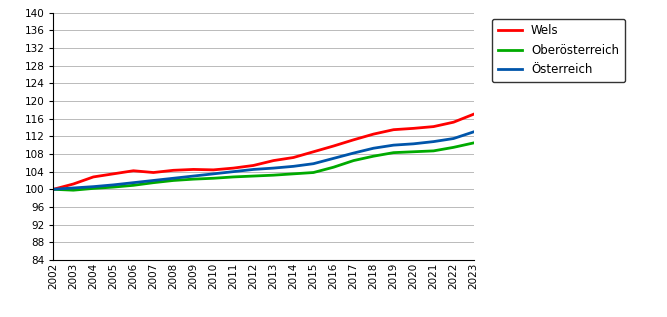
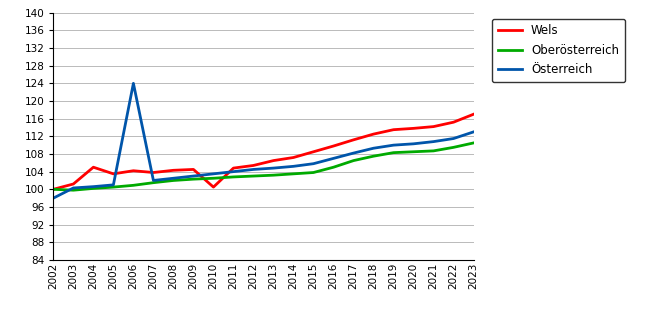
Österreich/2002: 100.0 -> 98.0
Wels/2004: 102.8 -> 105.0
Österreich/2006: 101.5 -> 124.0
Wels/2010: 104.4 -> 100.5
